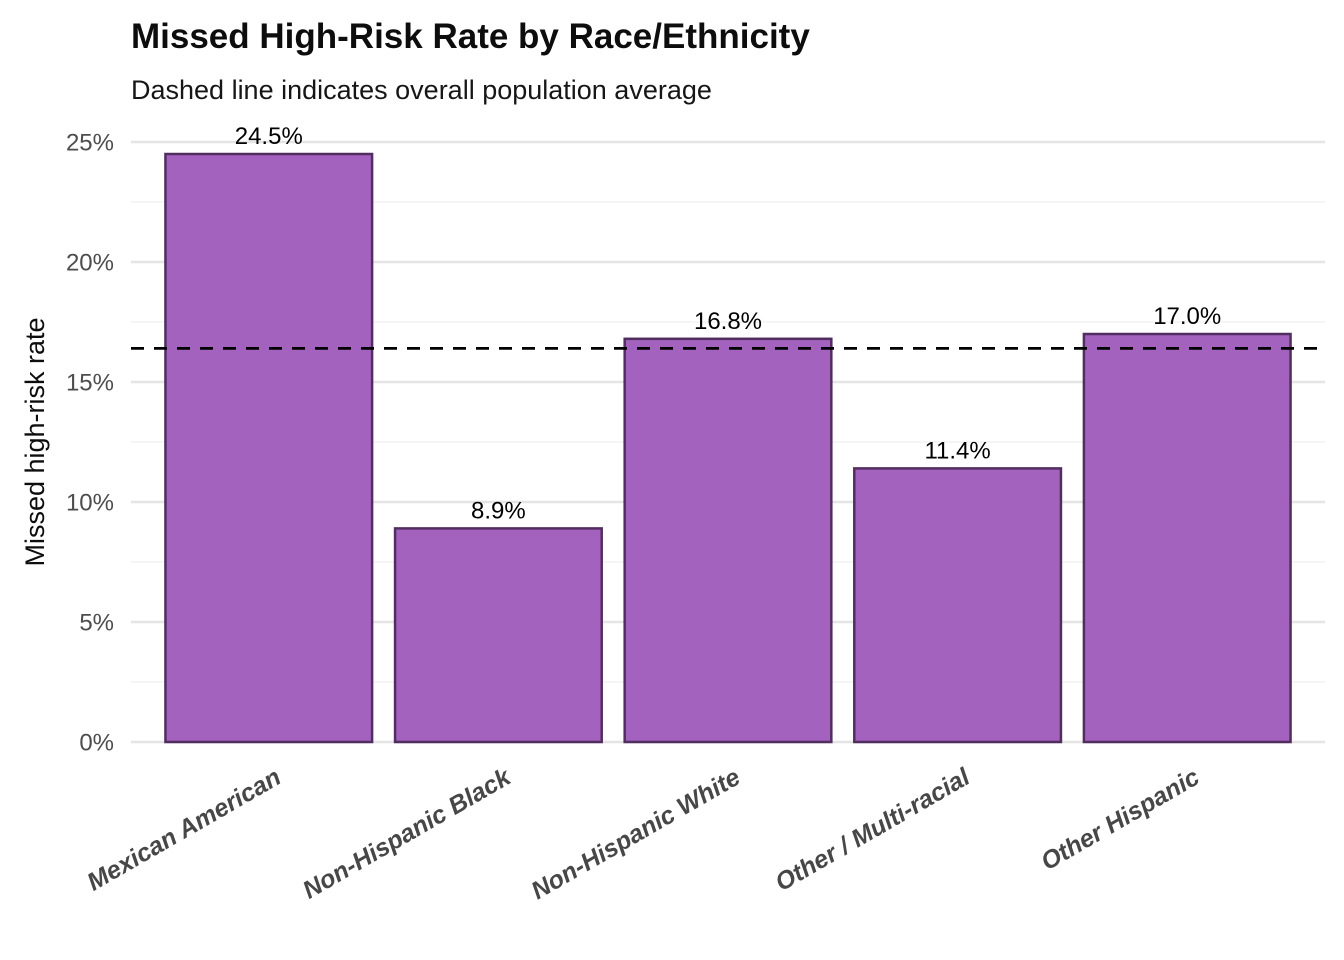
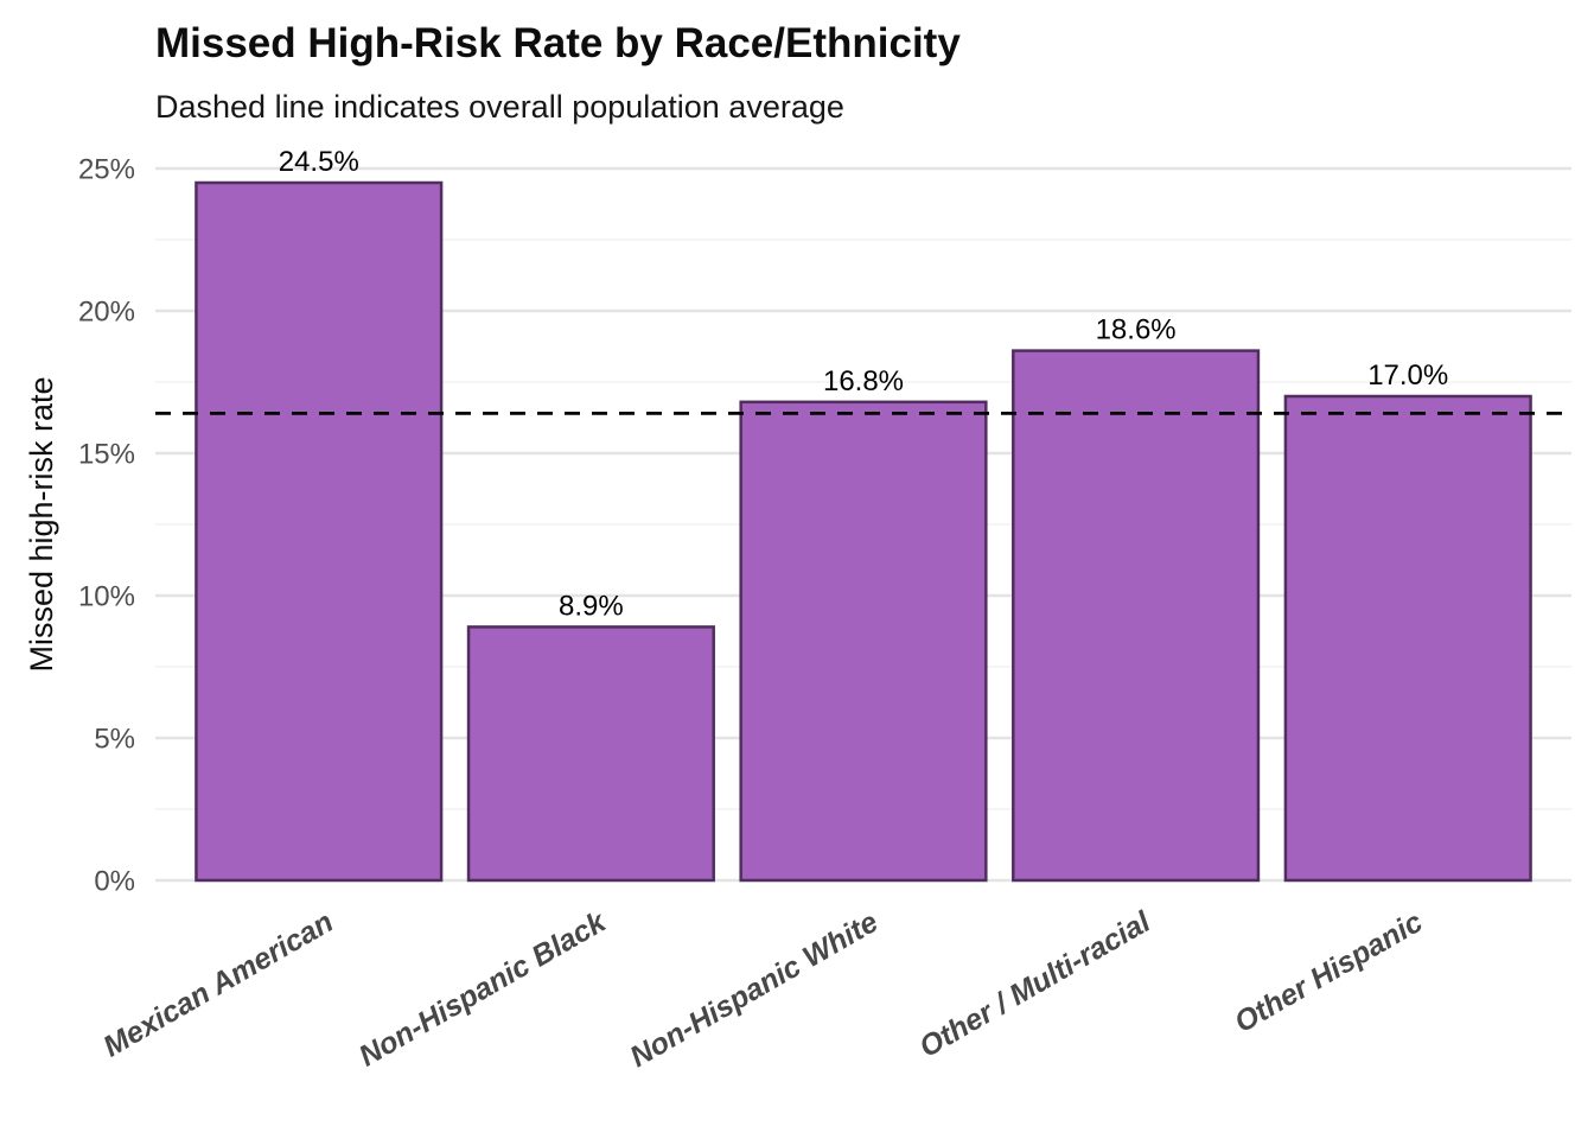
Other / Multi-racial: 11.4% -> 18.6%
